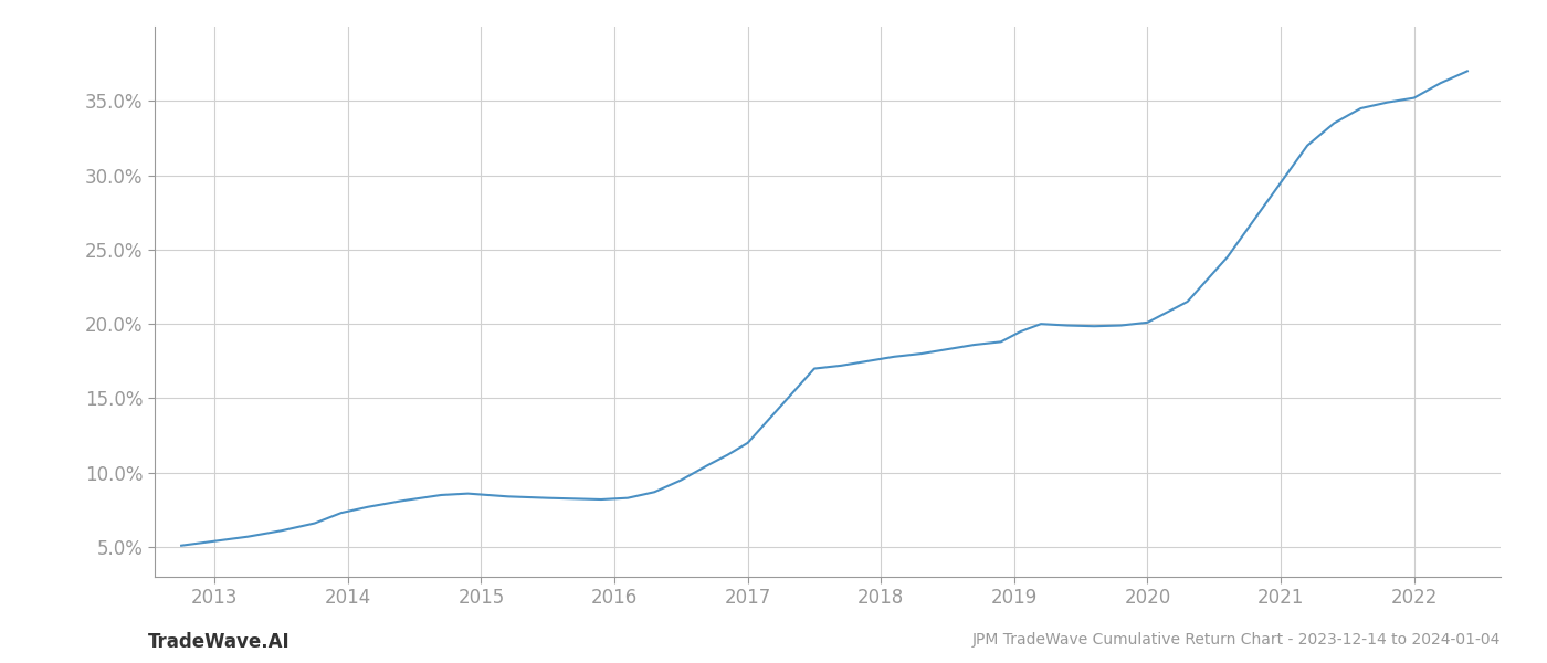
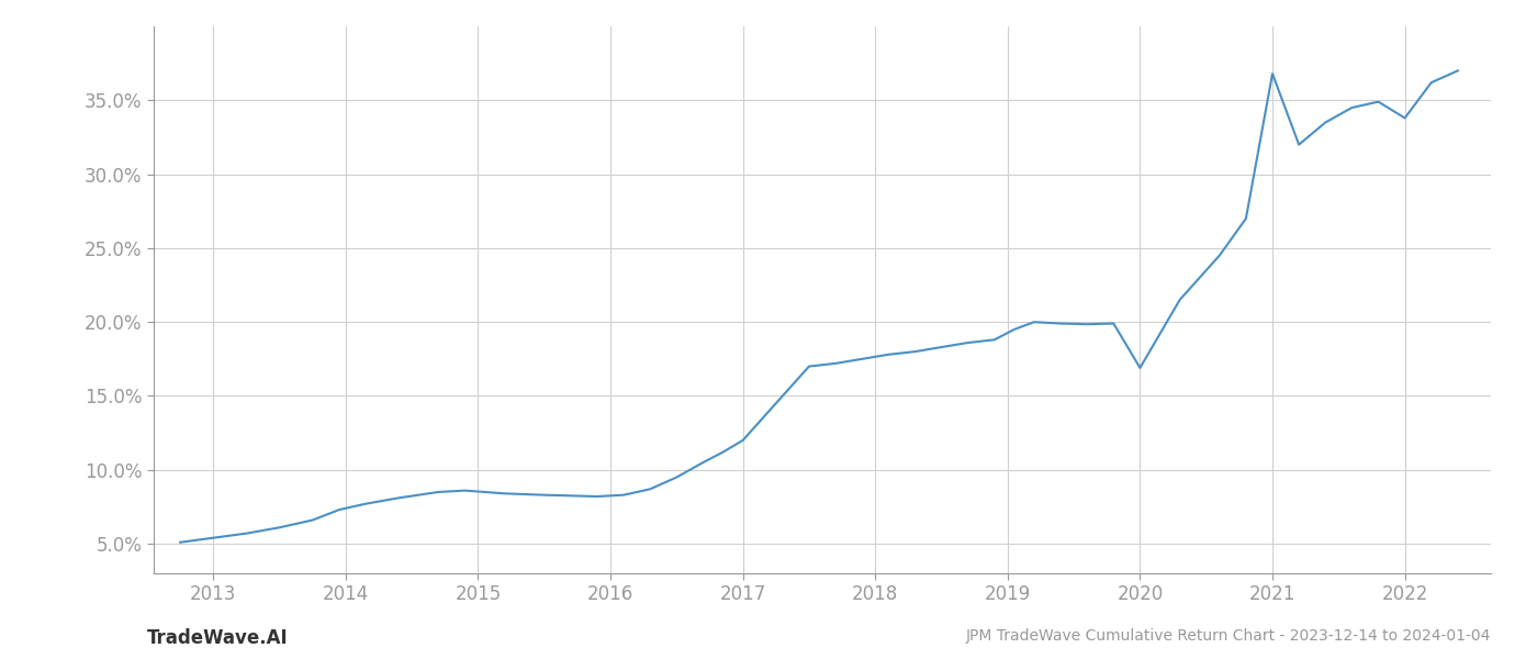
2020: 20.1% -> 16.9%
2021: 29.5% -> 36.8%
2022: 35.2% -> 33.8%
